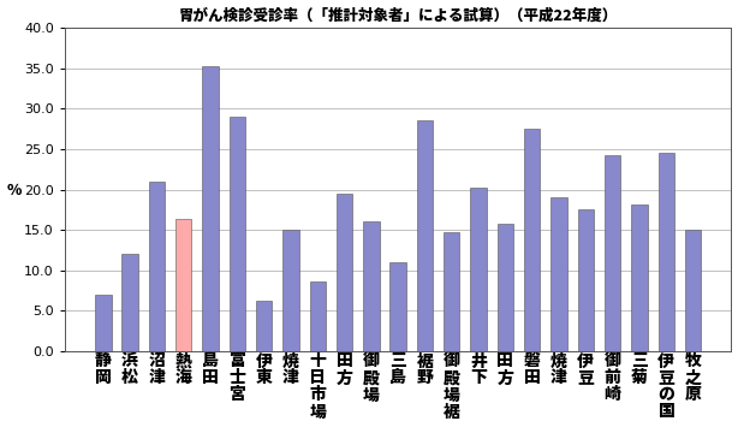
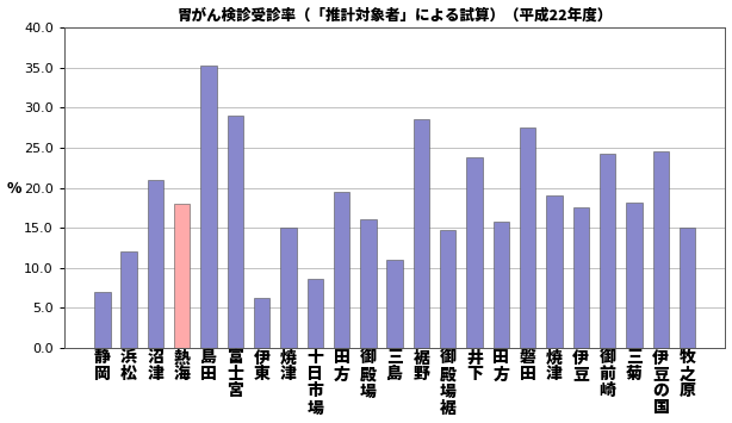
熱 海: 16.3 -> 18.0
井 下: 20.2 -> 23.8
